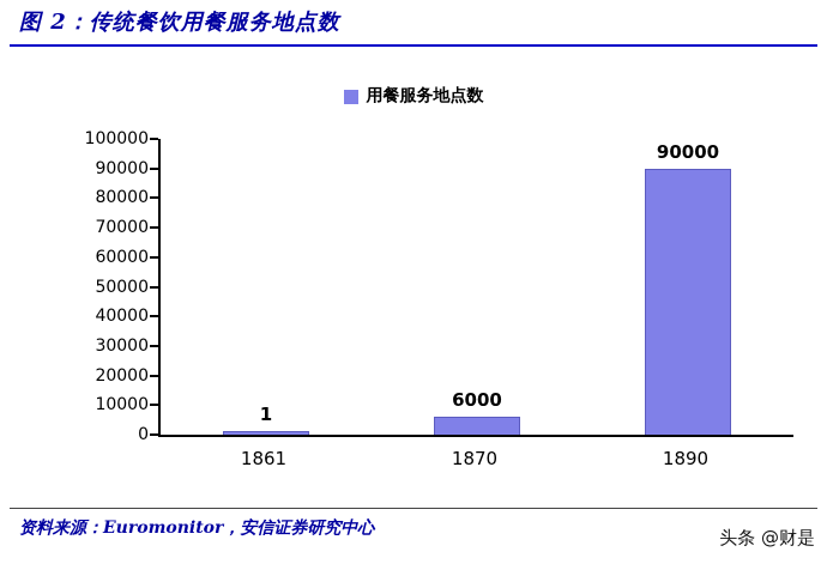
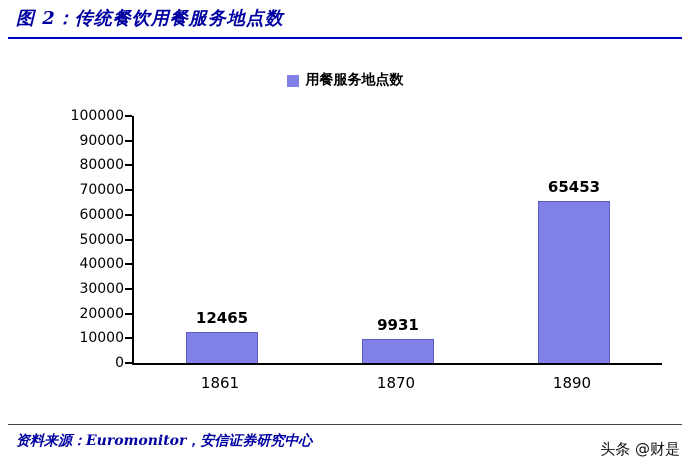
1861: 1 -> 12465
1870: 6000 -> 9931
1890: 90000 -> 65453
